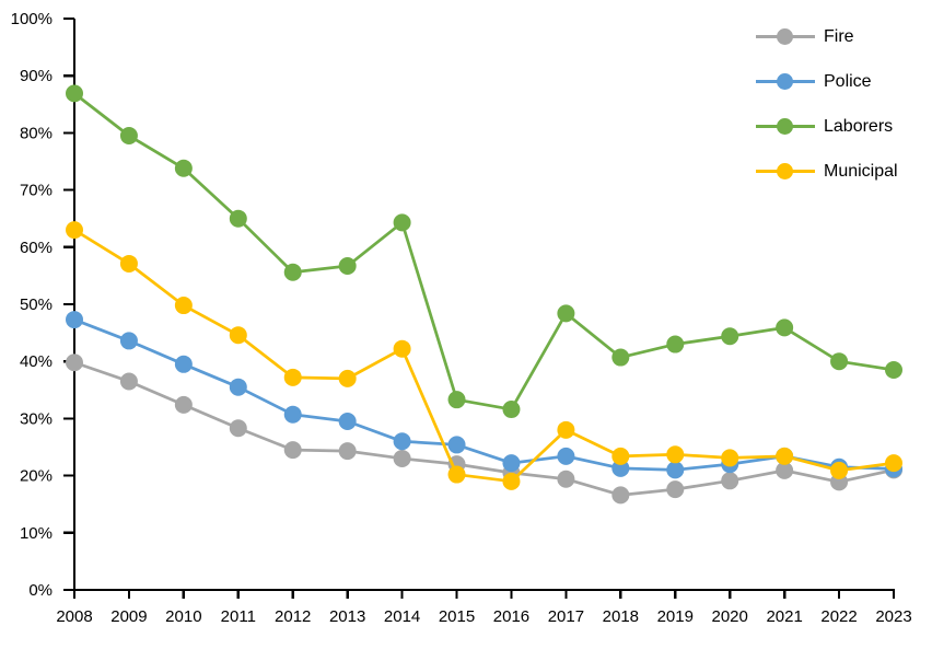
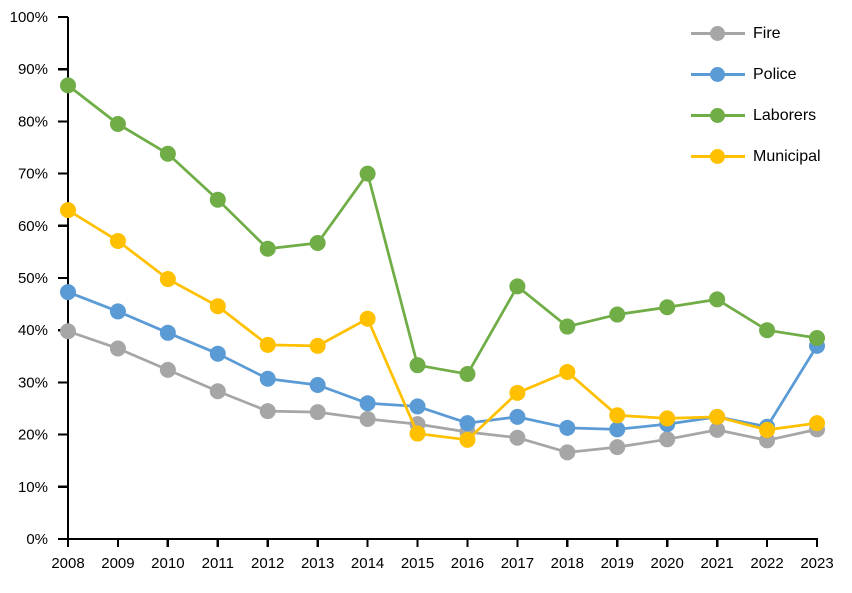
Laborers/2014: 64% -> 70%
Municipal/2018: 23% -> 32%
Police/2023: 21% -> 37%
